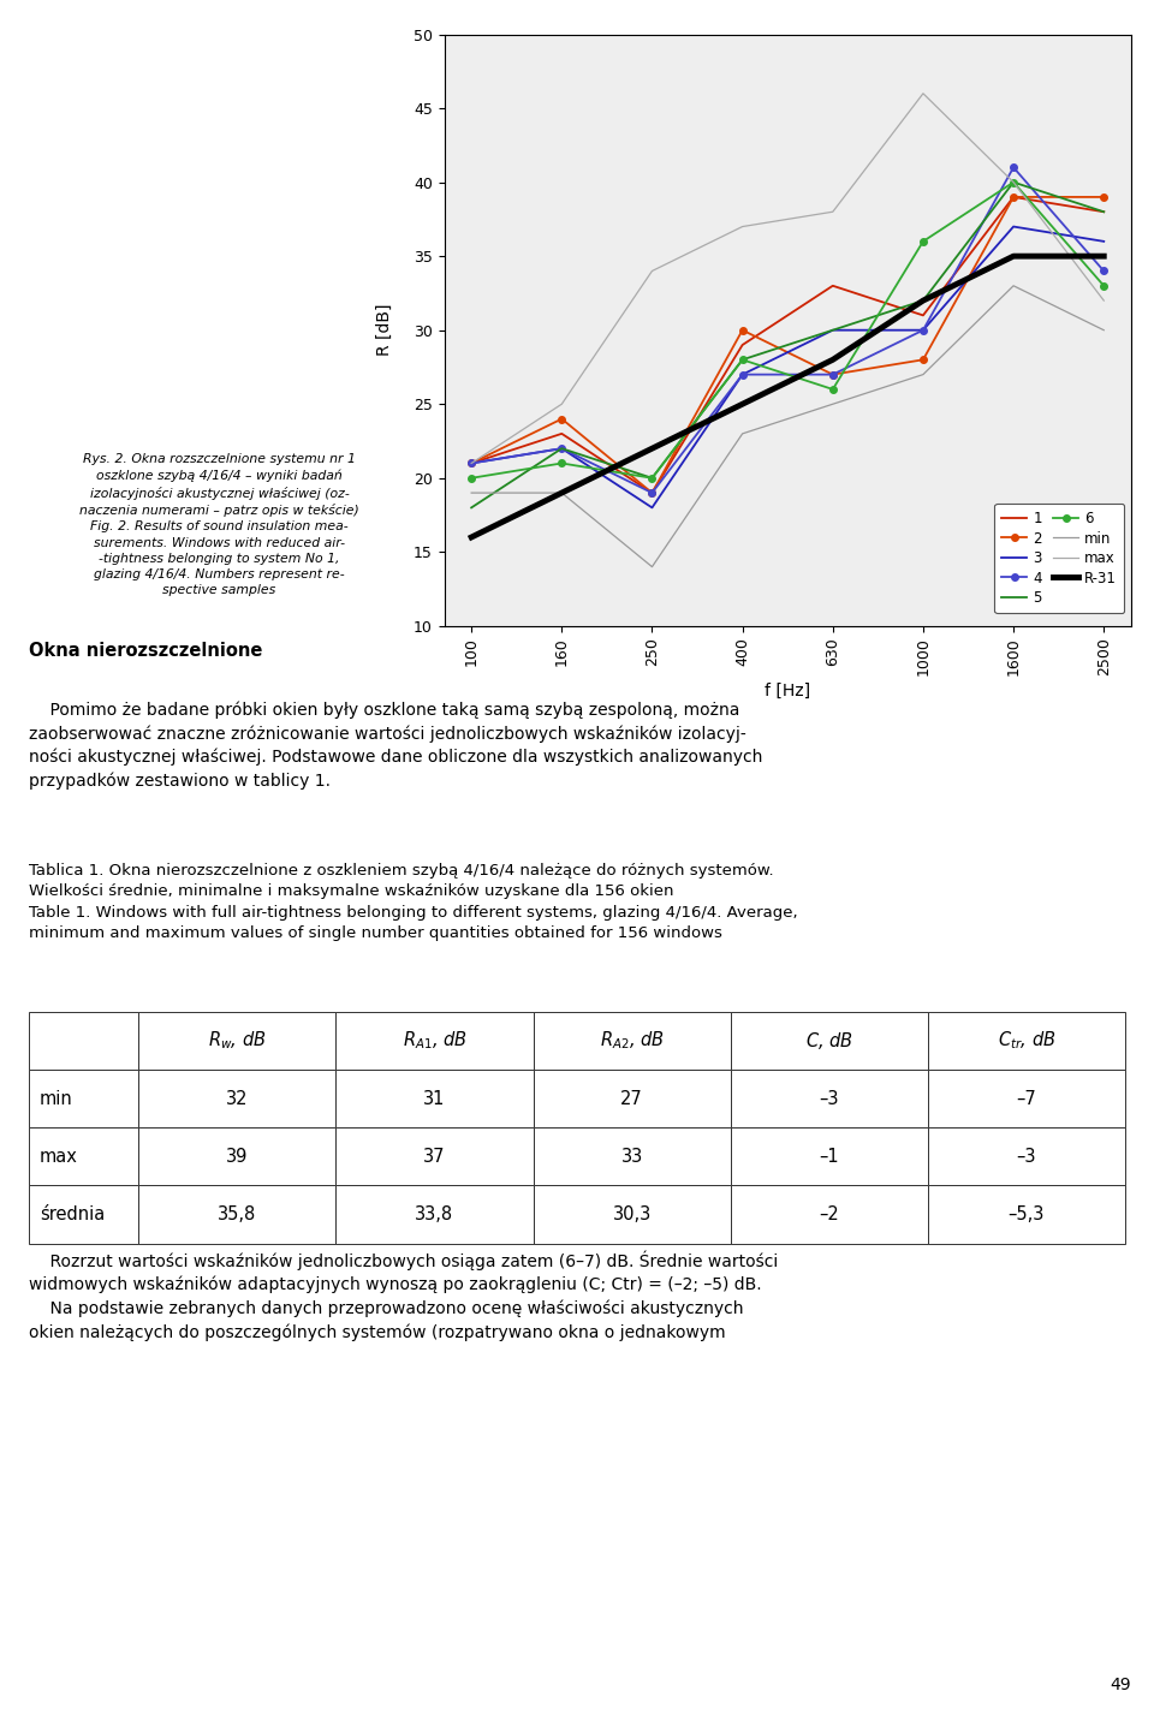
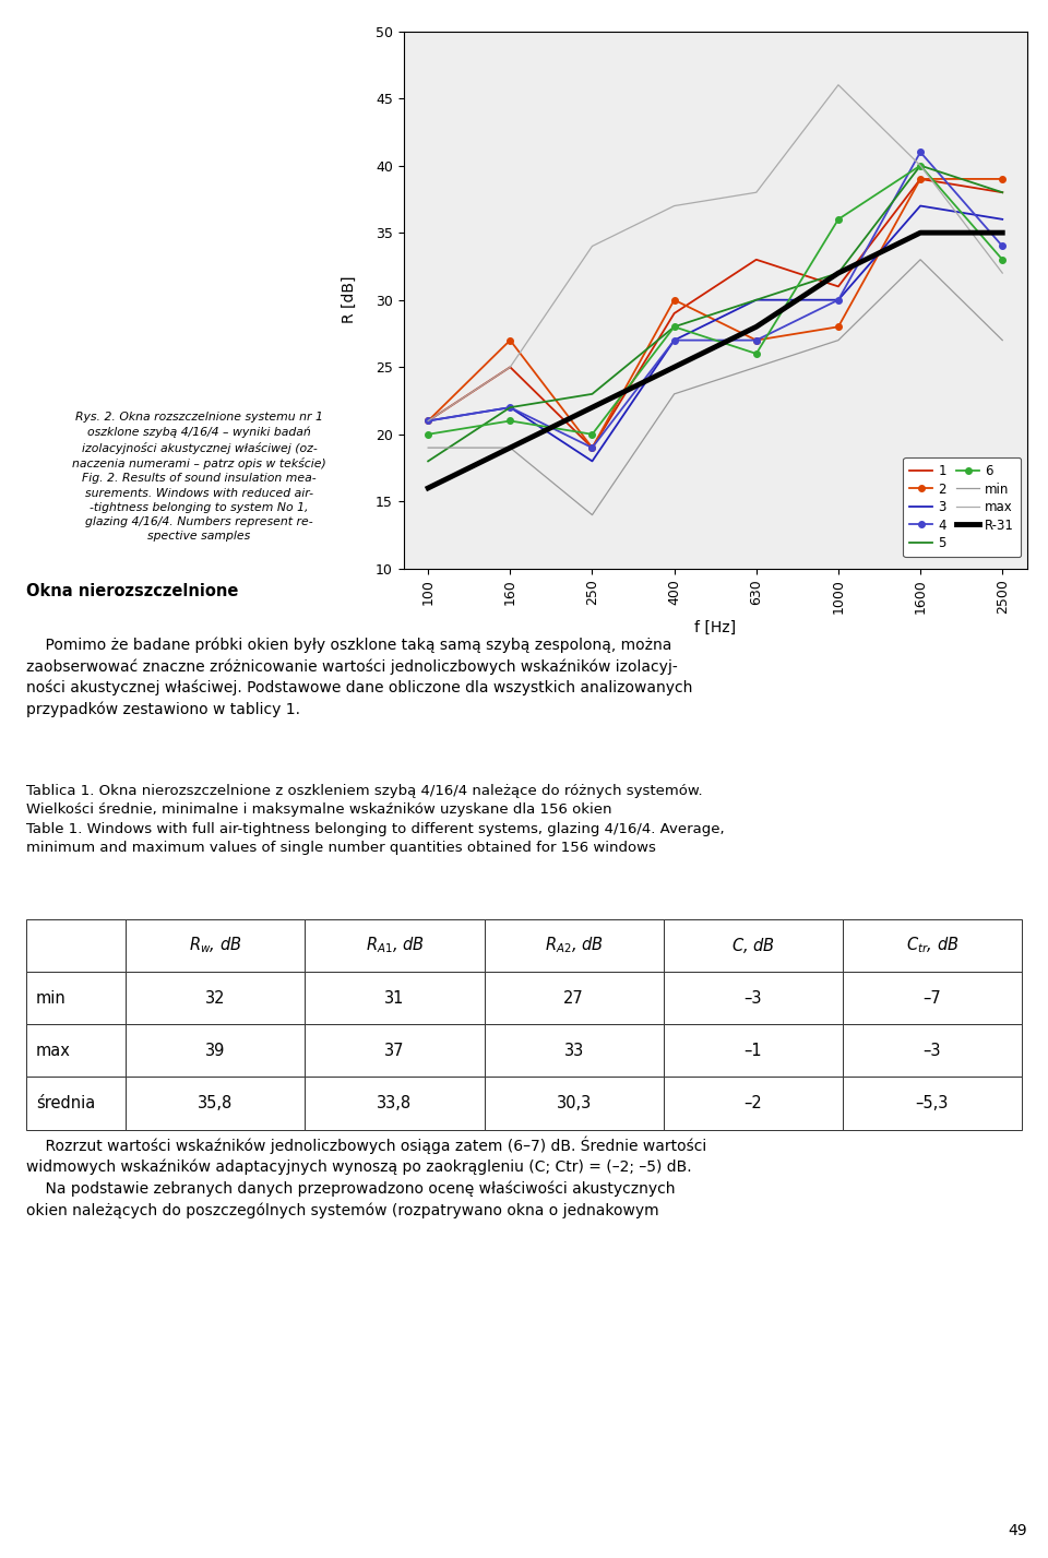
1/160: 23 -> 25
2/160: 24 -> 27
5/250: 20 -> 23
min/2500: 30 -> 27
